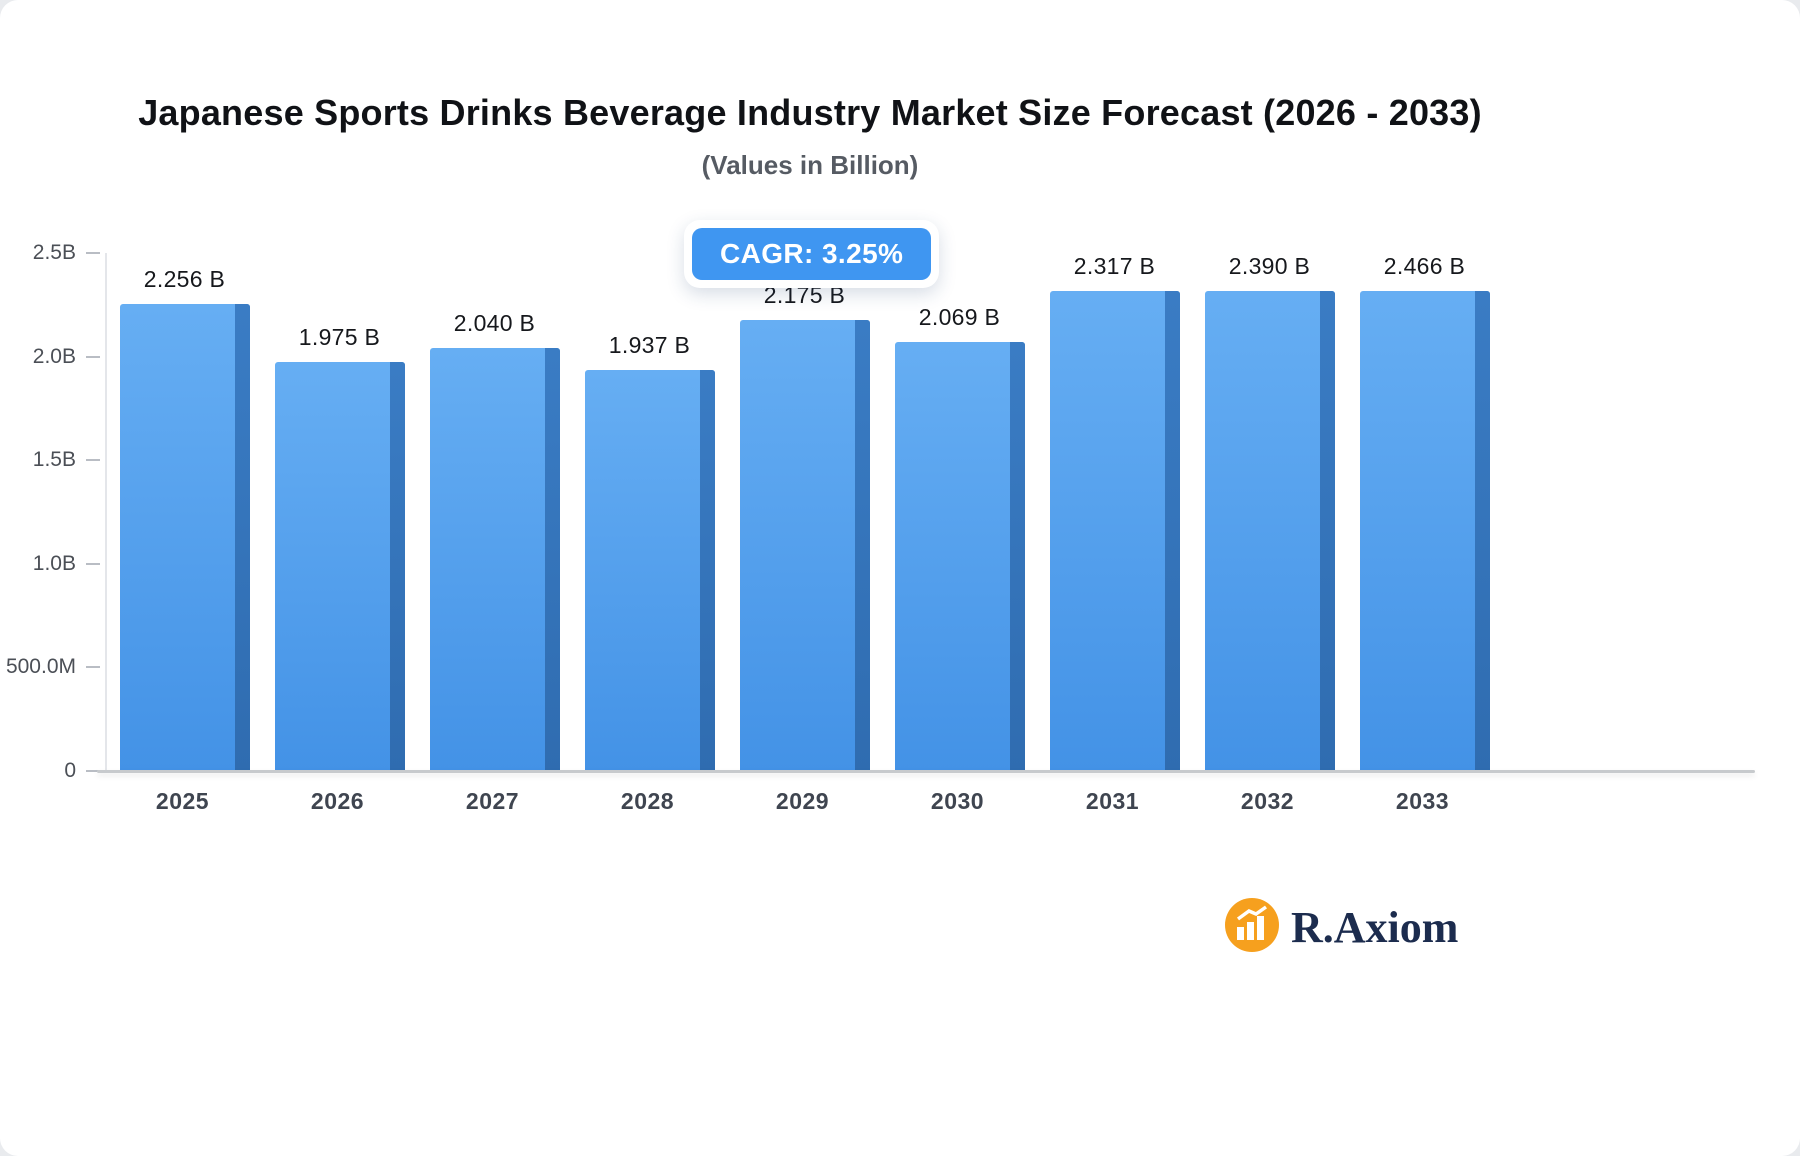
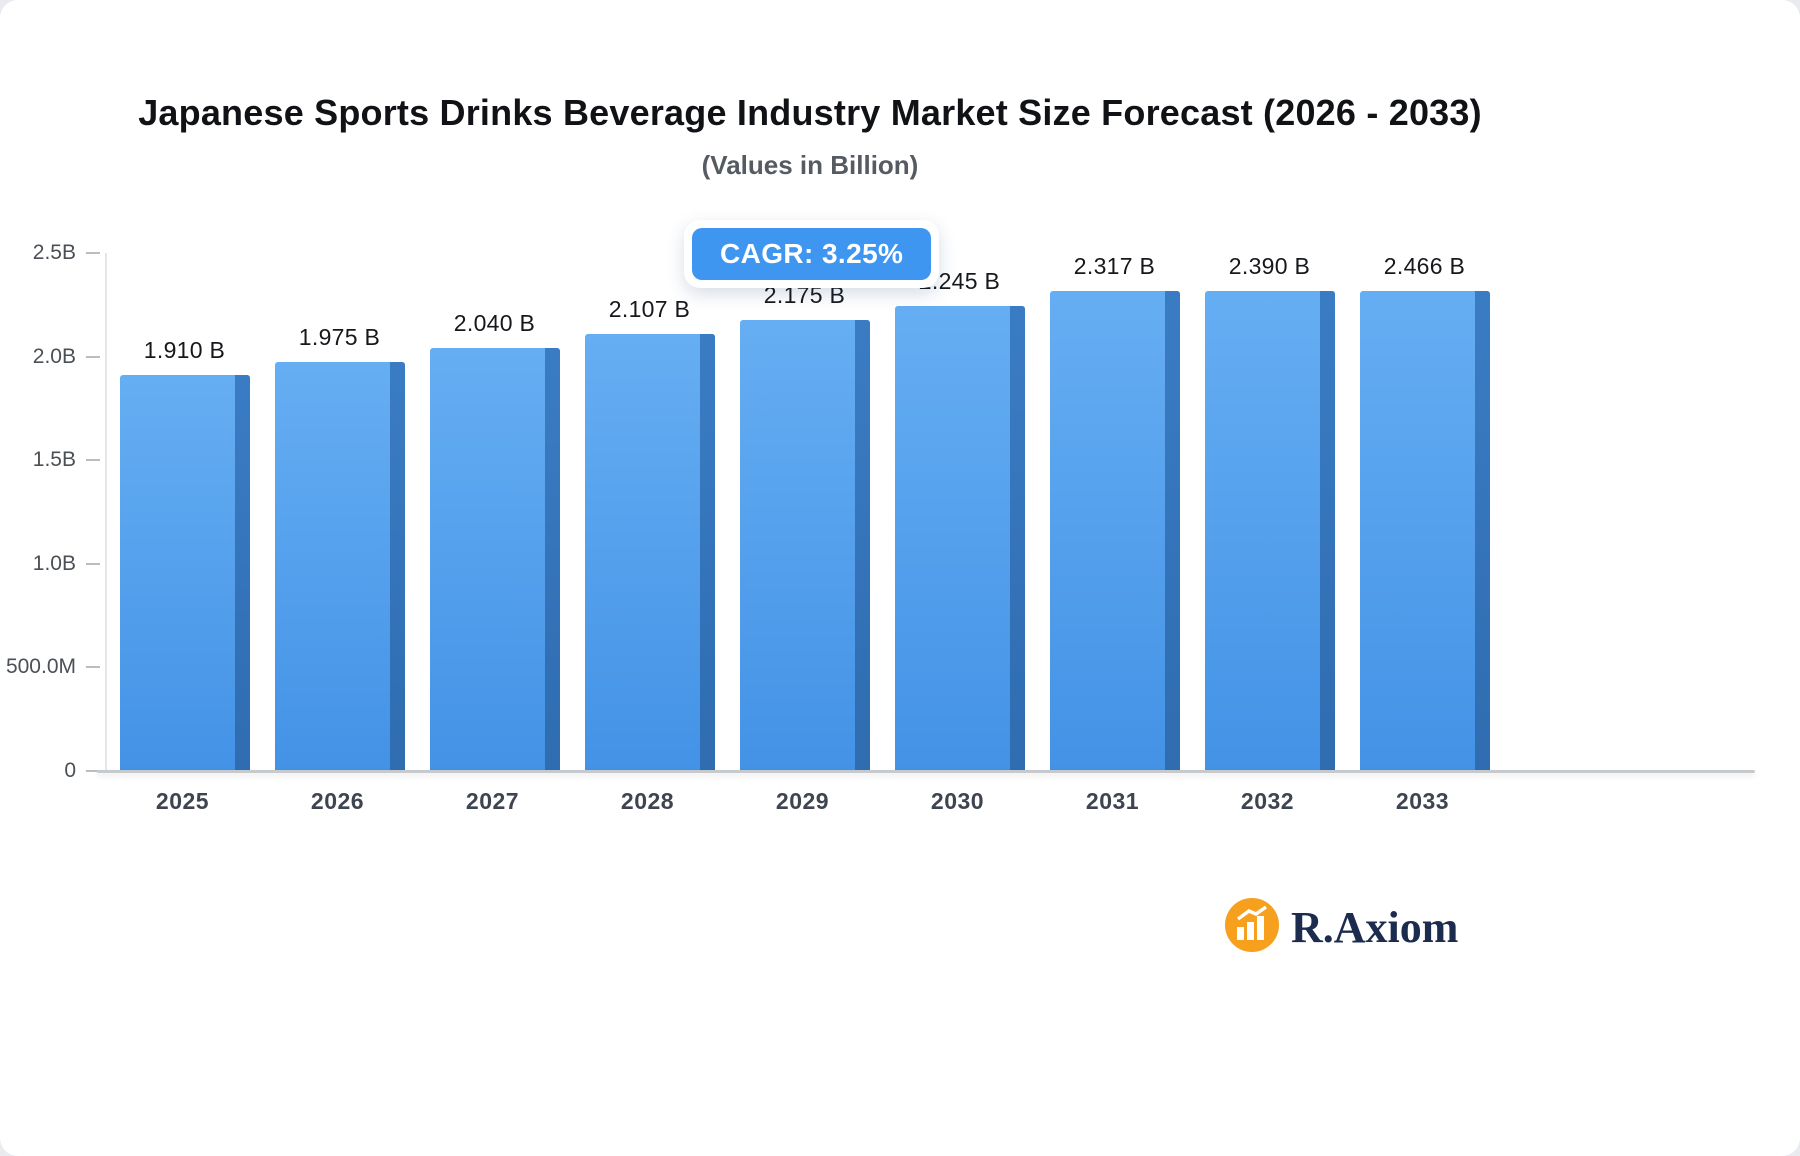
2025: 2.256 -> 1.910
2028: 1.937 -> 2.107
2030: 2.069 -> 2.245
